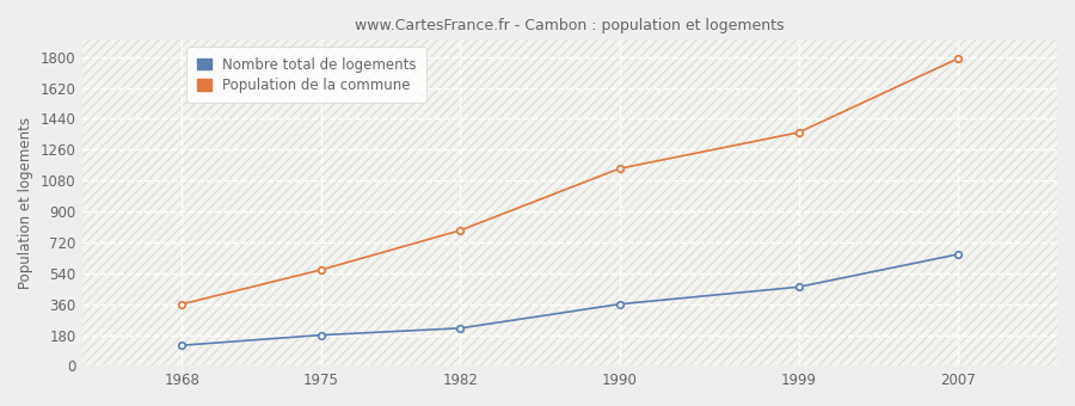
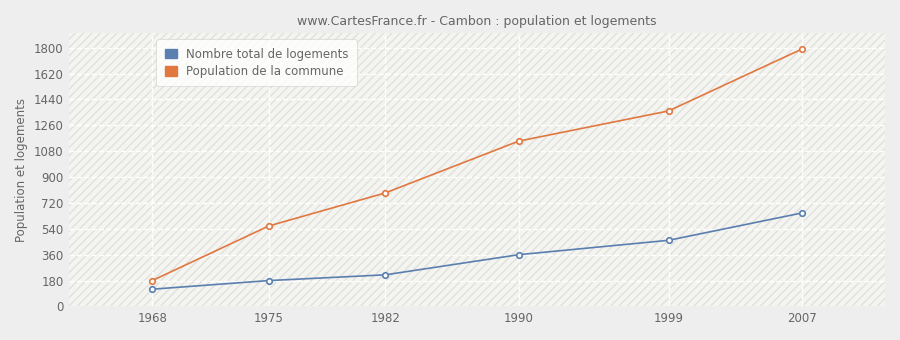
Population de la commune/1968: 360 -> 180
